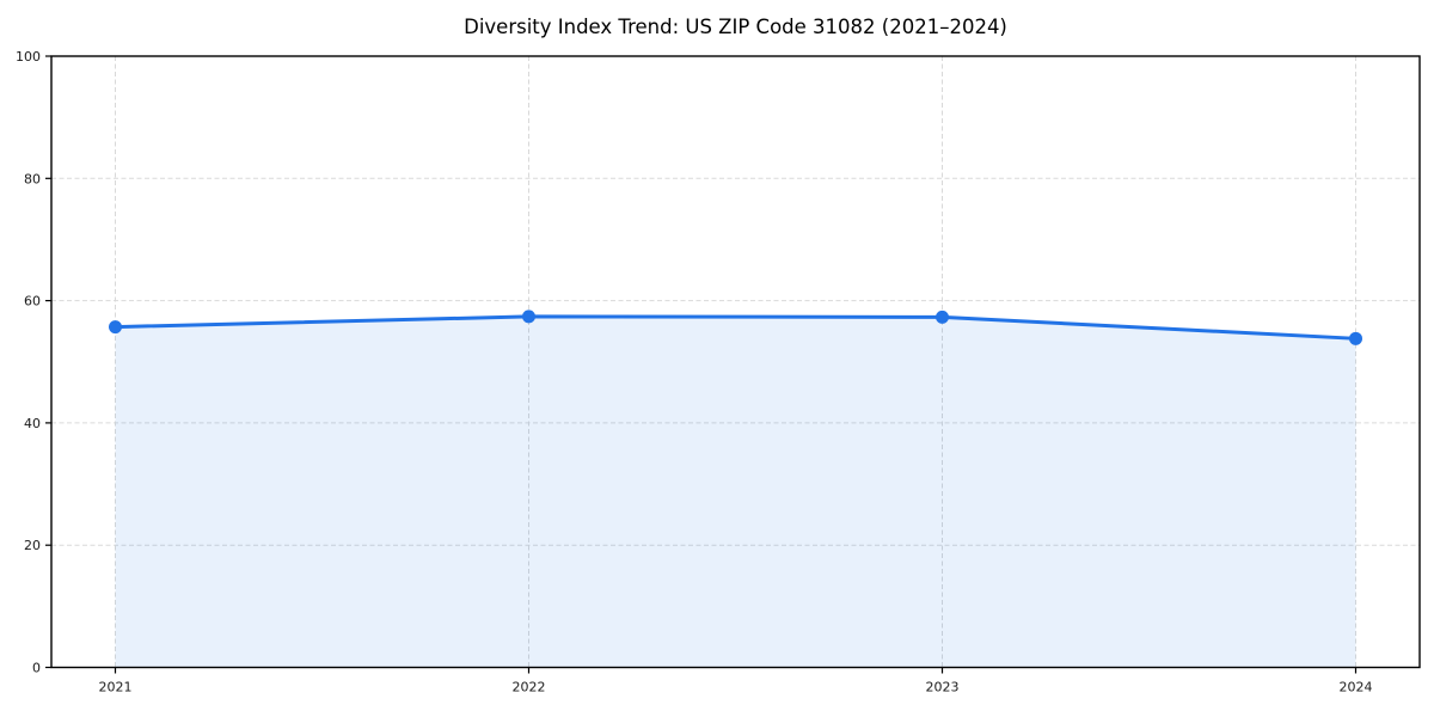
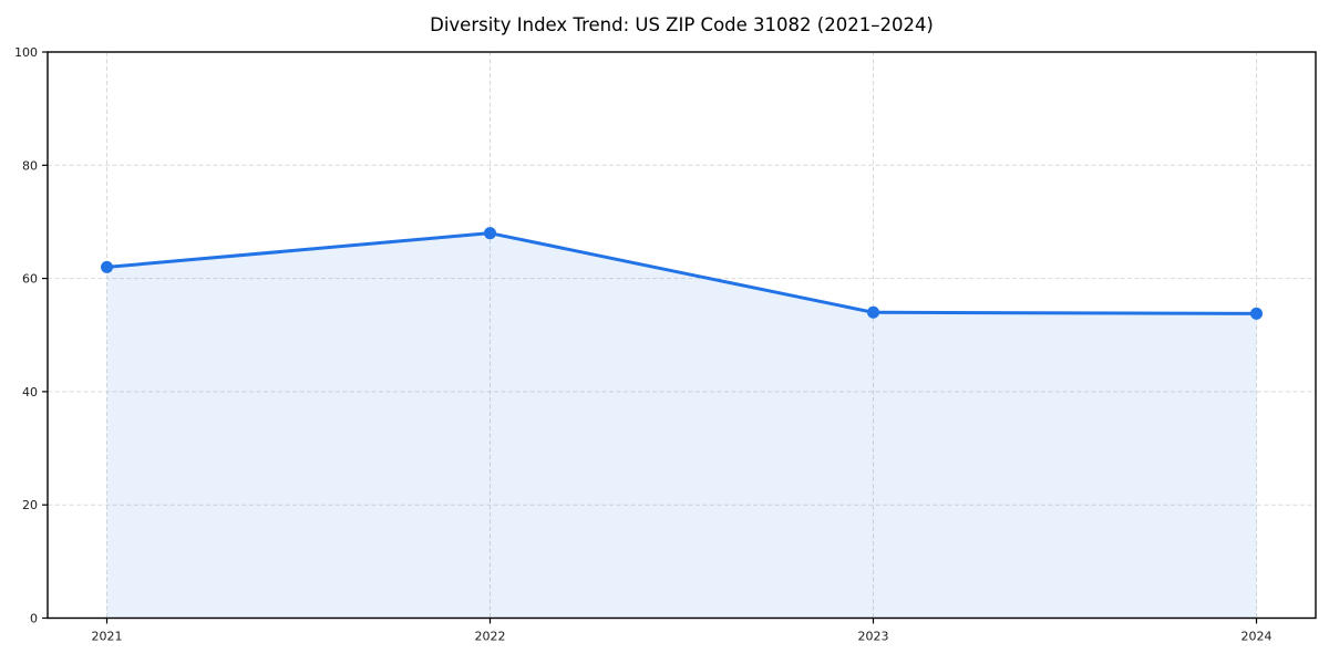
2021: 56 -> 62
2022: 57 -> 68
2023: 57 -> 54
